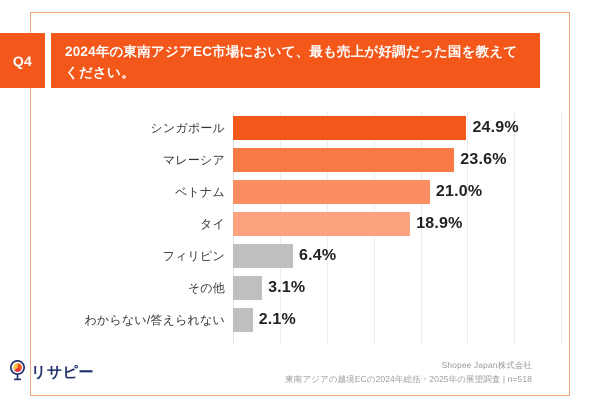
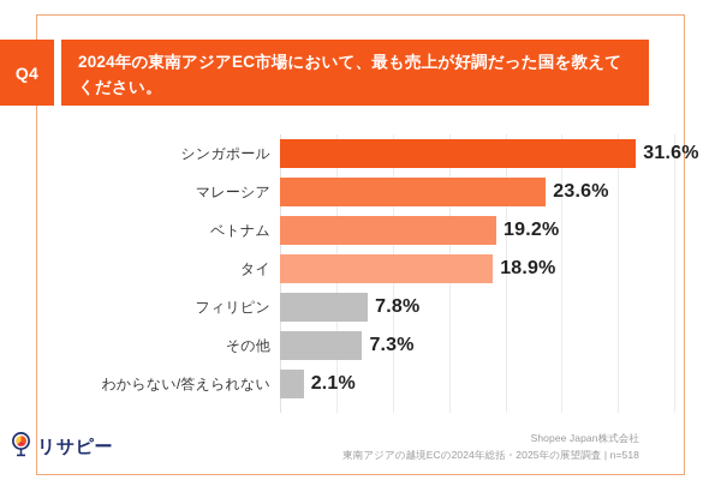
シンガポール: 24.9% -> 31.6%
ベトナム: 21.0% -> 19.2%
フィリピン: 6.4% -> 7.8%
その他: 3.1% -> 7.3%
